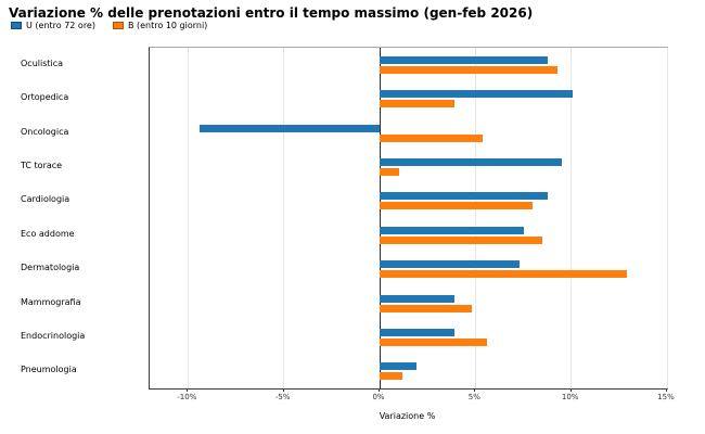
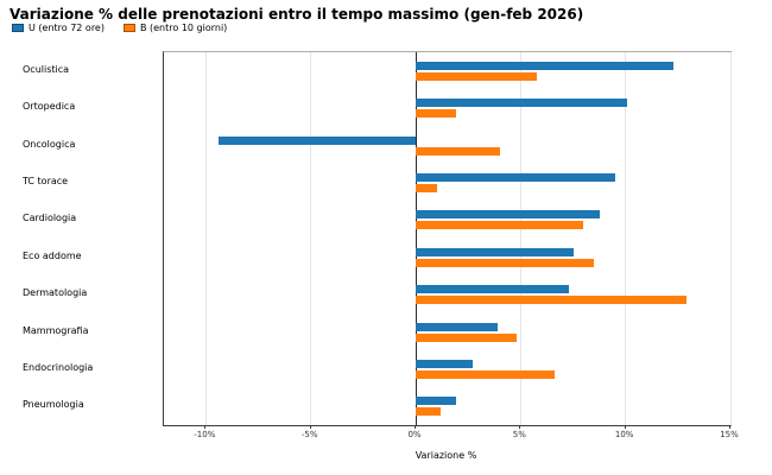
U (entro 72 ore)/Oculistica: 8.8% -> 12.3%
B (entro 10 giorni)/Oculistica: 9.3% -> 5.8%
B (entro 10 giorni)/Ortopedica: 3.9% -> 1.9%
B (entro 10 giorni)/Oncologica: 5.4% -> 4.0%
U (entro 72 ore)/Endocrinologia: 3.9% -> 2.7%
B (entro 10 giorni)/Endocrinologia: 5.6% -> 6.6%
